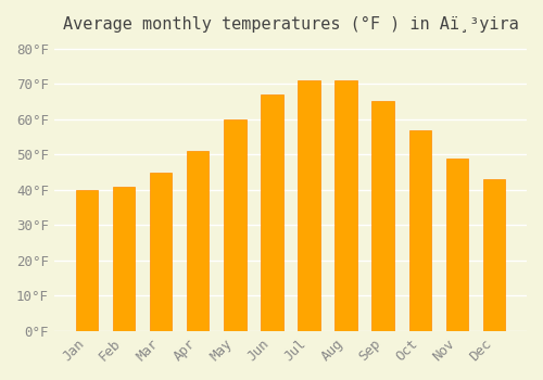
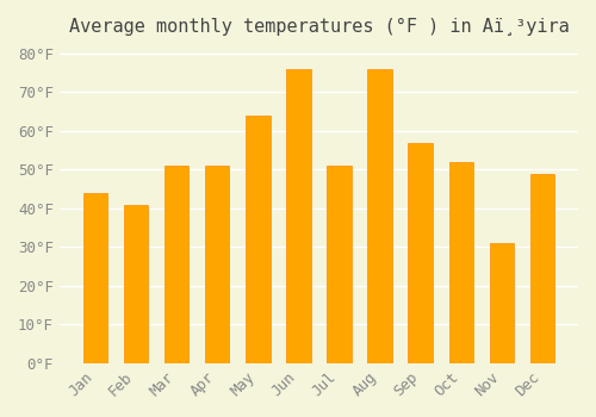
Jan: 40°F -> 44°F
Mar: 45°F -> 51°F
May: 60°F -> 64°F
Jun: 67°F -> 76°F
Jul: 71°F -> 51°F
Aug: 71°F -> 76°F
Sep: 65°F -> 57°F
Oct: 57°F -> 52°F
Nov: 49°F -> 31°F
Dec: 43°F -> 49°F
